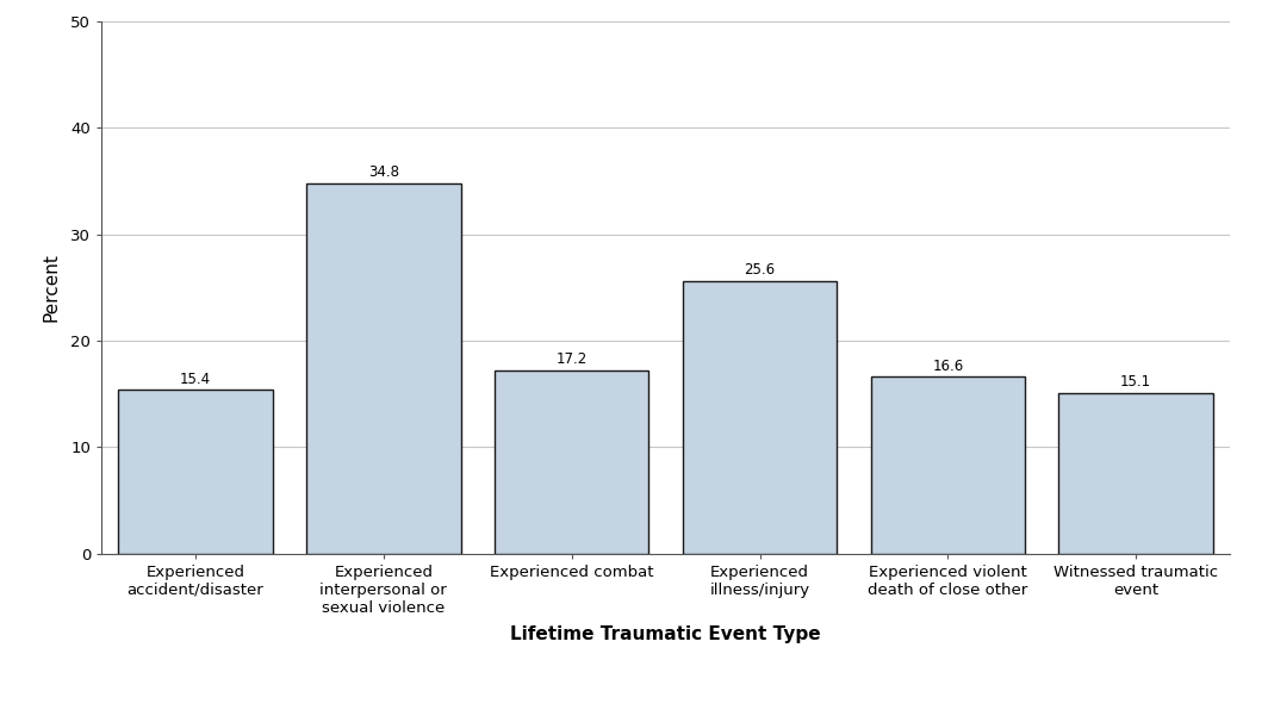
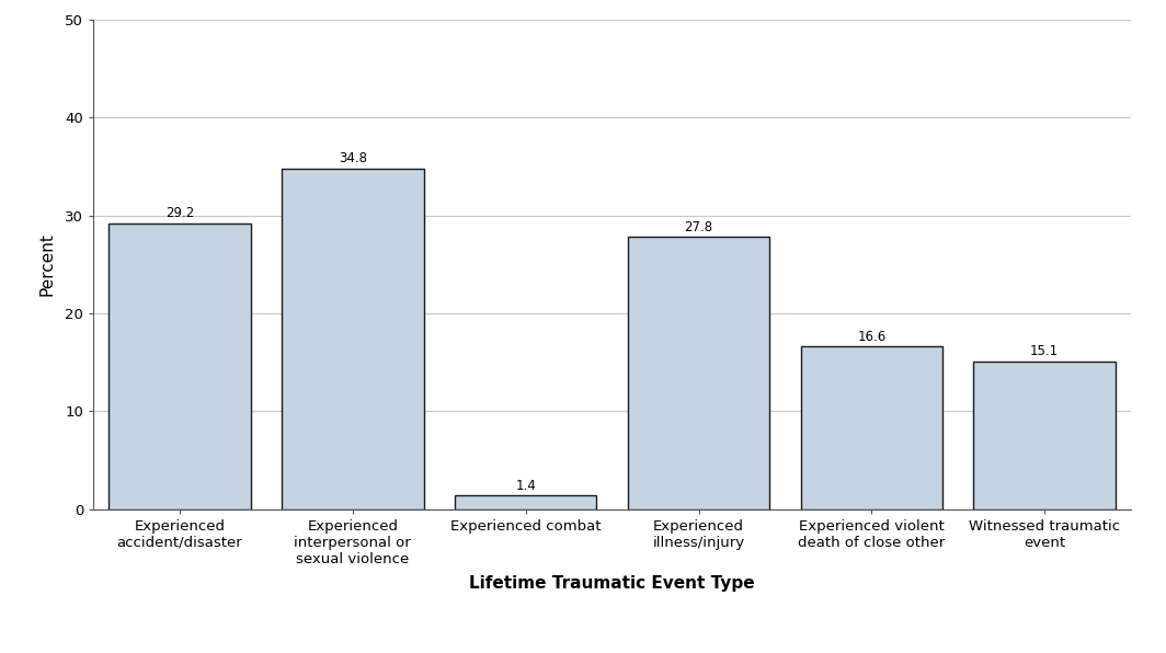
Experienced accident/disaster: 15.4 -> 29.2
Experienced combat: 17.2 -> 1.4
Experienced illness/injury: 25.6 -> 27.8
